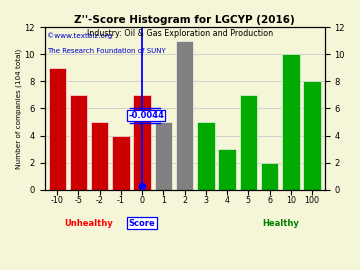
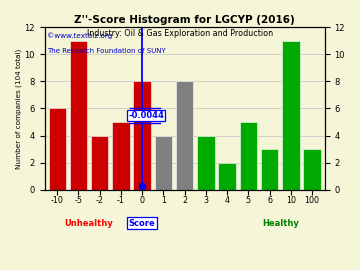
-10: 9 -> 6
-5: 7 -> 11
-2: 5 -> 4
-1: 4 -> 5
0: 7 -> 8
1: 5 -> 4
2: 11 -> 8
3: 5 -> 4
4: 3 -> 2
5: 7 -> 5
6: 2 -> 3
10: 10 -> 11
100: 8 -> 3
